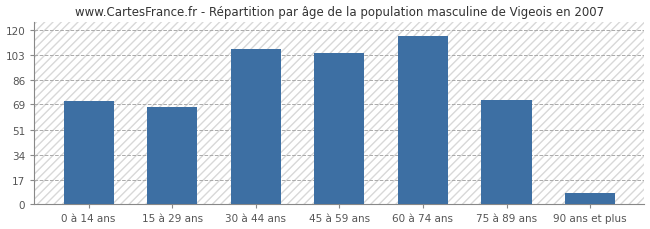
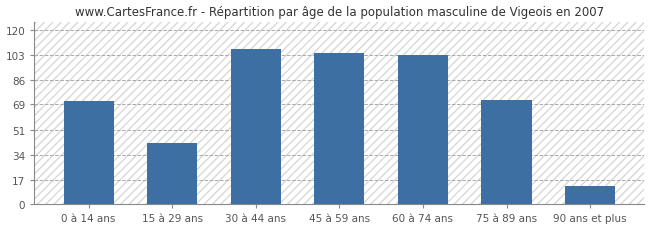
15 à 29 ans: 67 -> 42
60 à 74 ans: 116 -> 103
90 ans et plus: 8 -> 13
